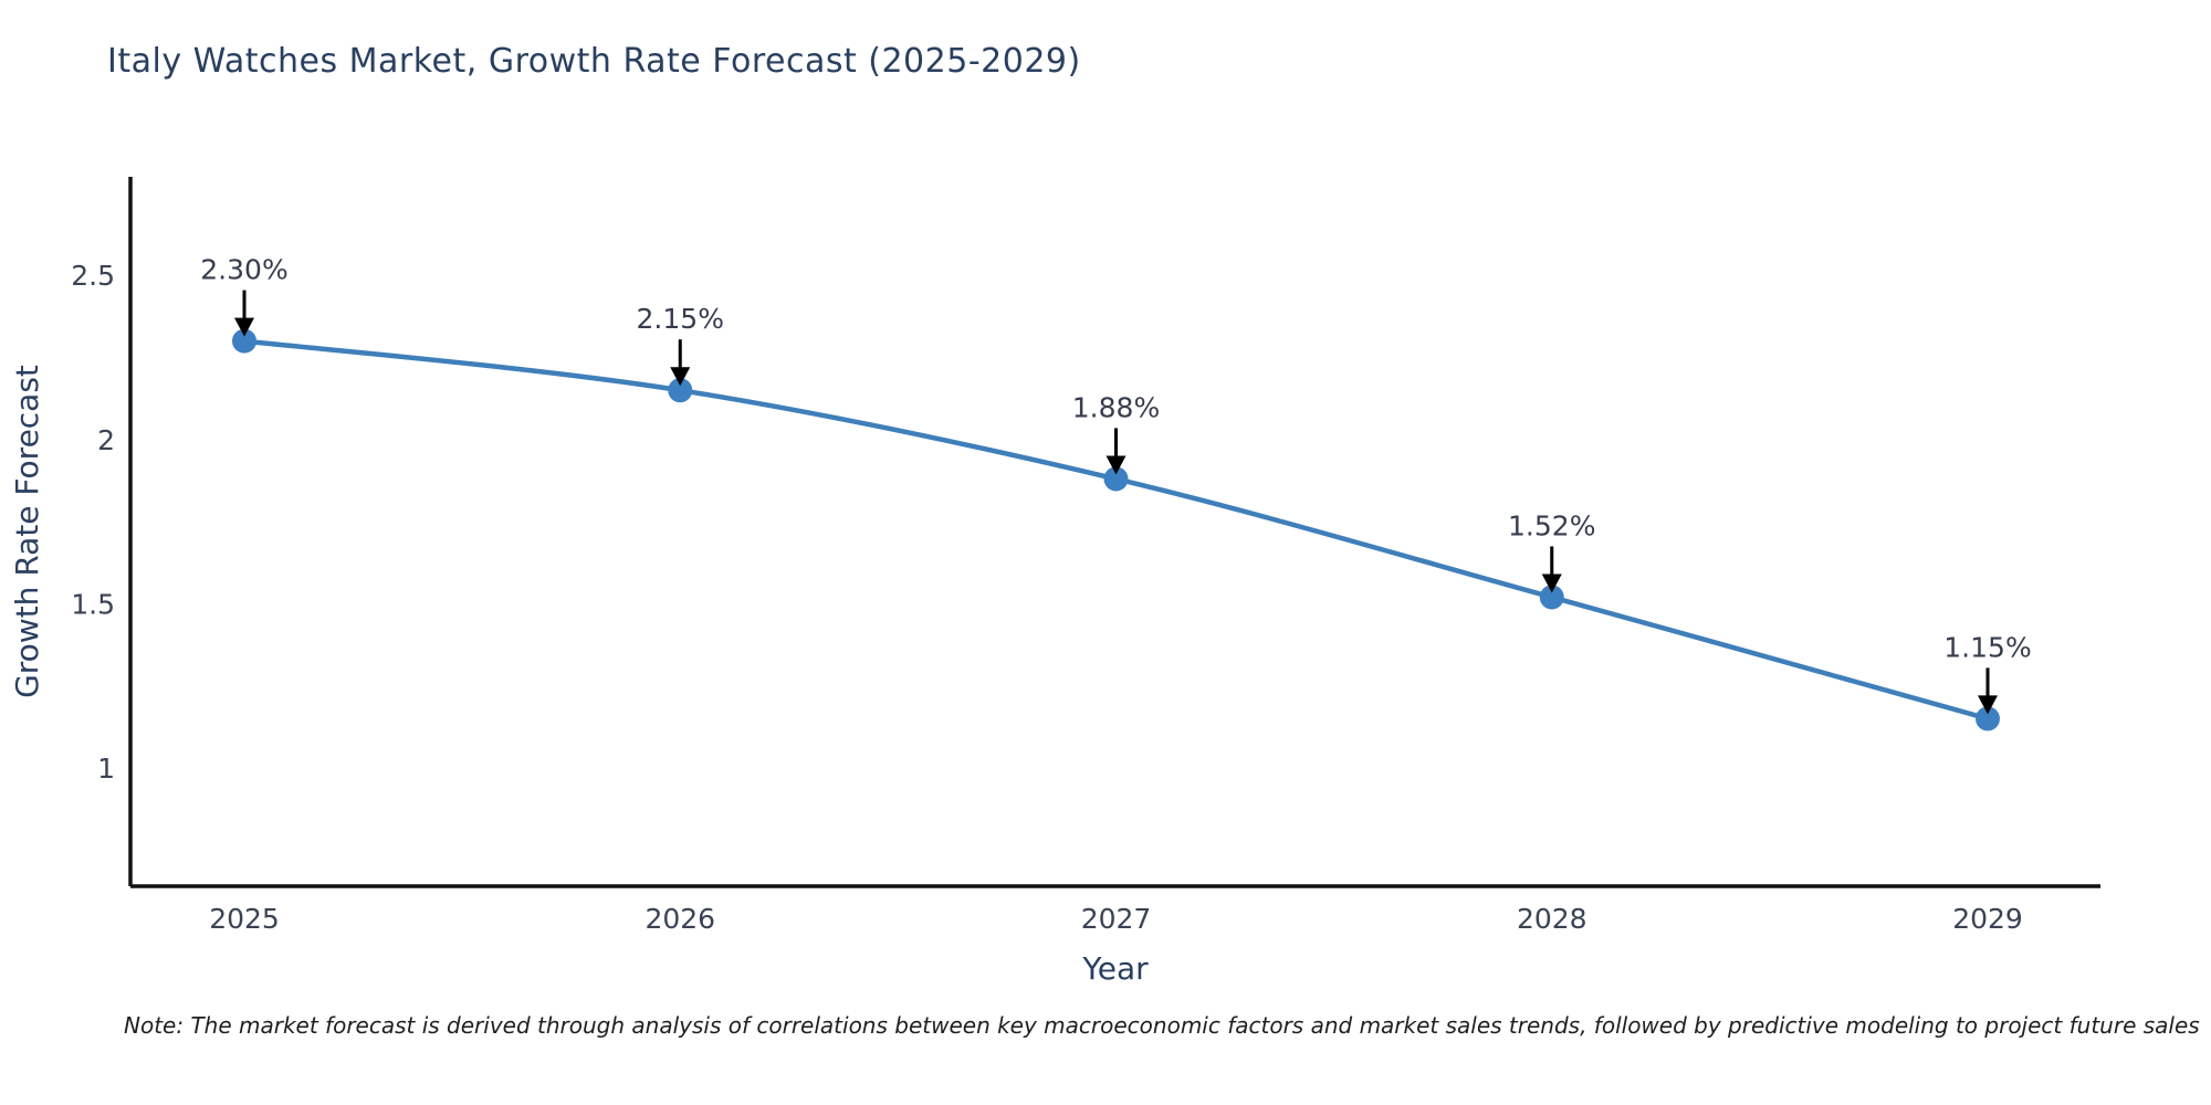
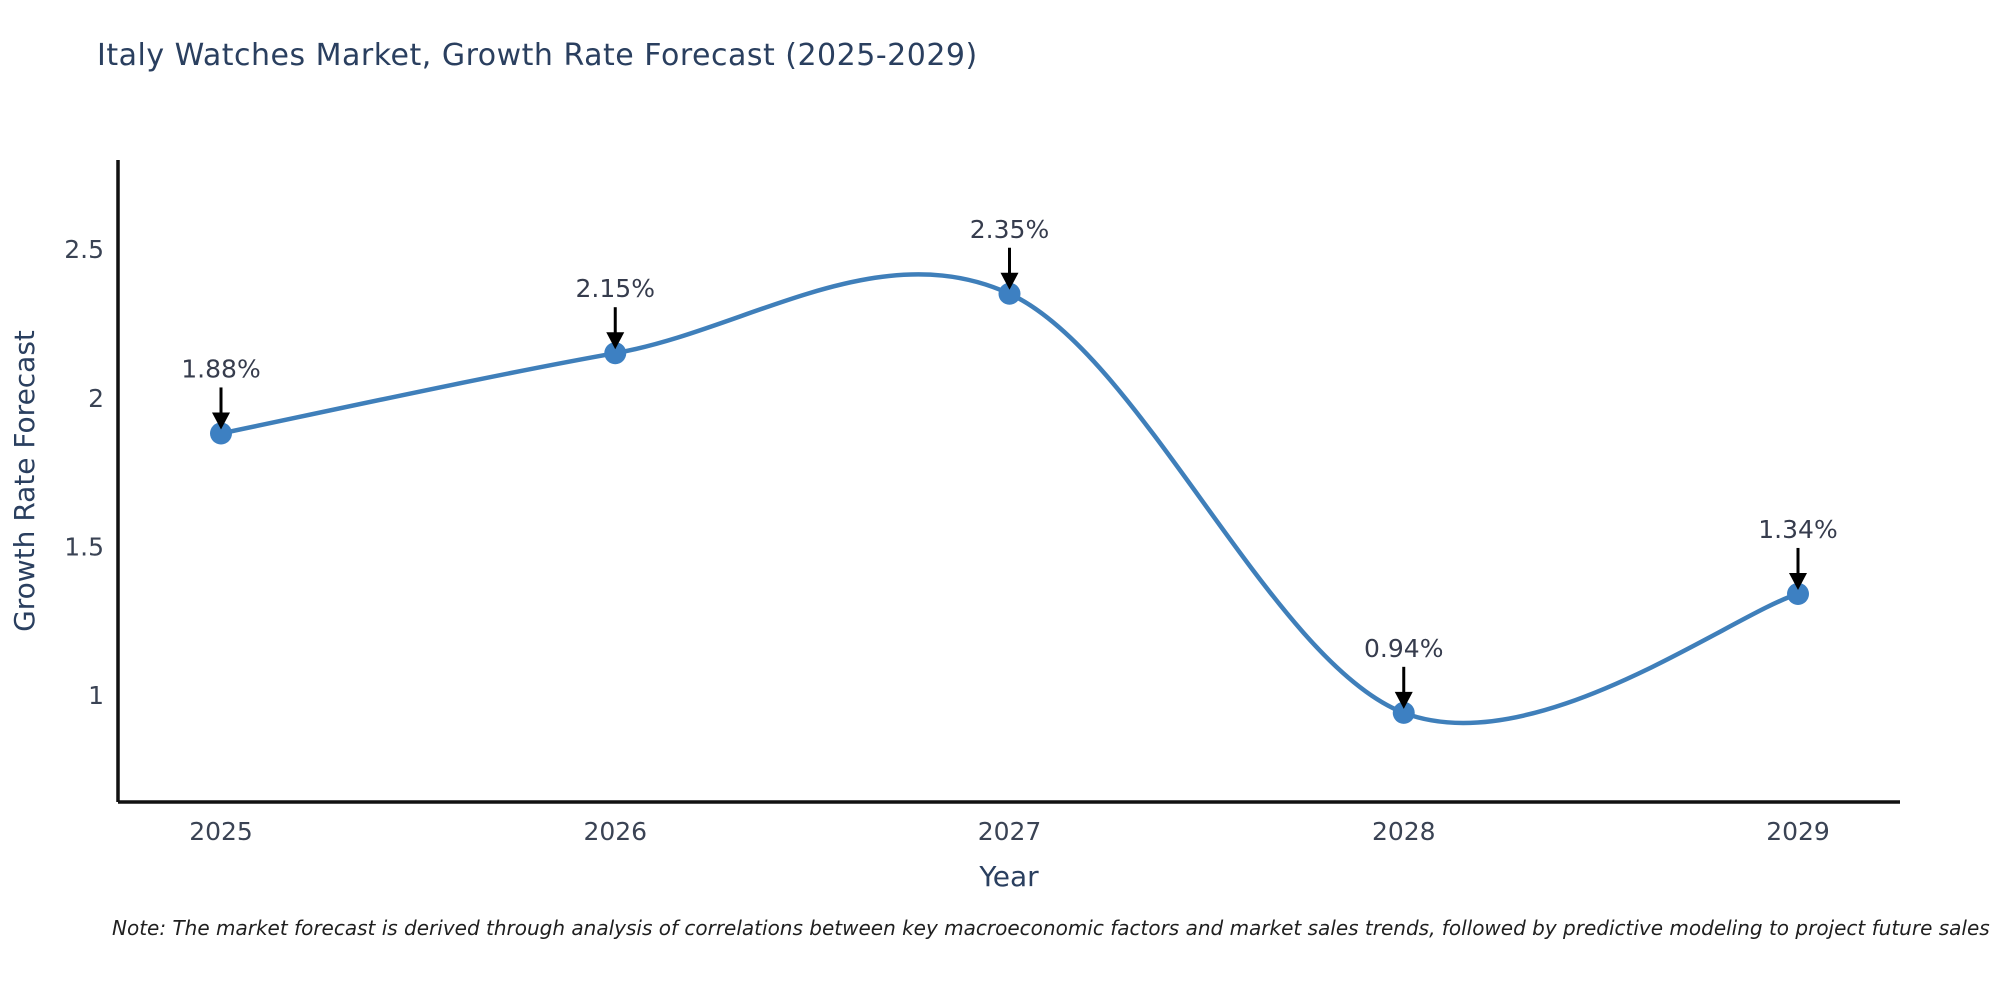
2025: 2.30% -> 1.88%
2027: 1.88% -> 2.35%
2028: 1.52% -> 0.94%
2029: 1.15% -> 1.34%
